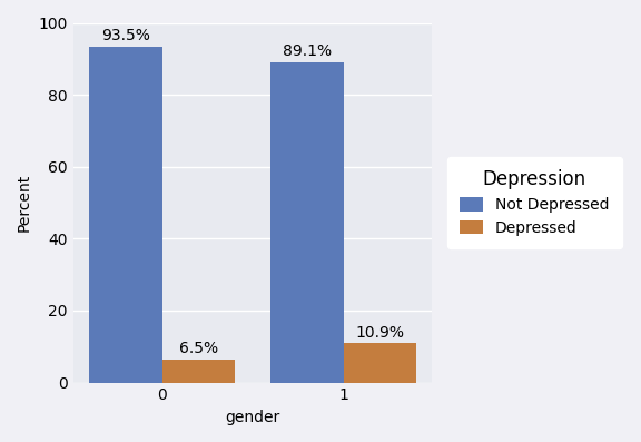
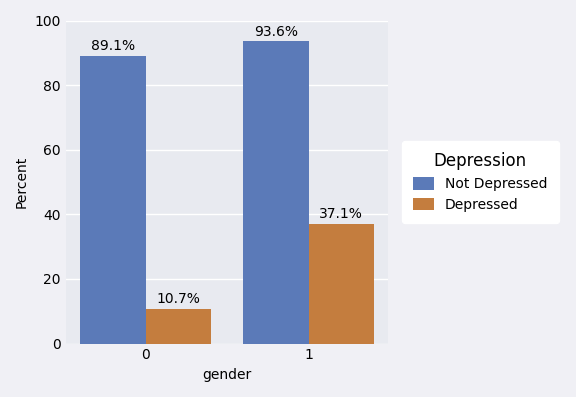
Not Depressed/0: 93.5% -> 89.1%
Depressed/0: 6.5% -> 10.7%
Not Depressed/1: 89.1% -> 93.6%
Depressed/1: 10.9% -> 37.1%
